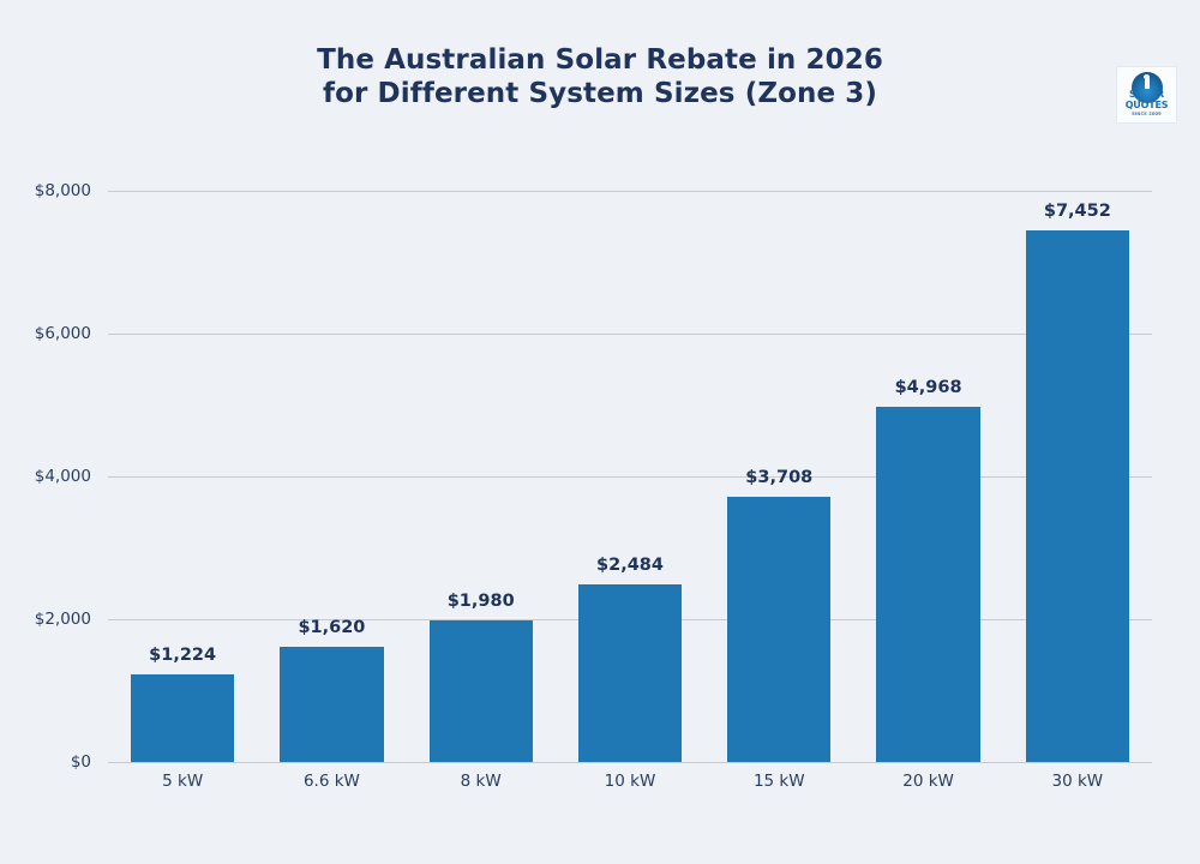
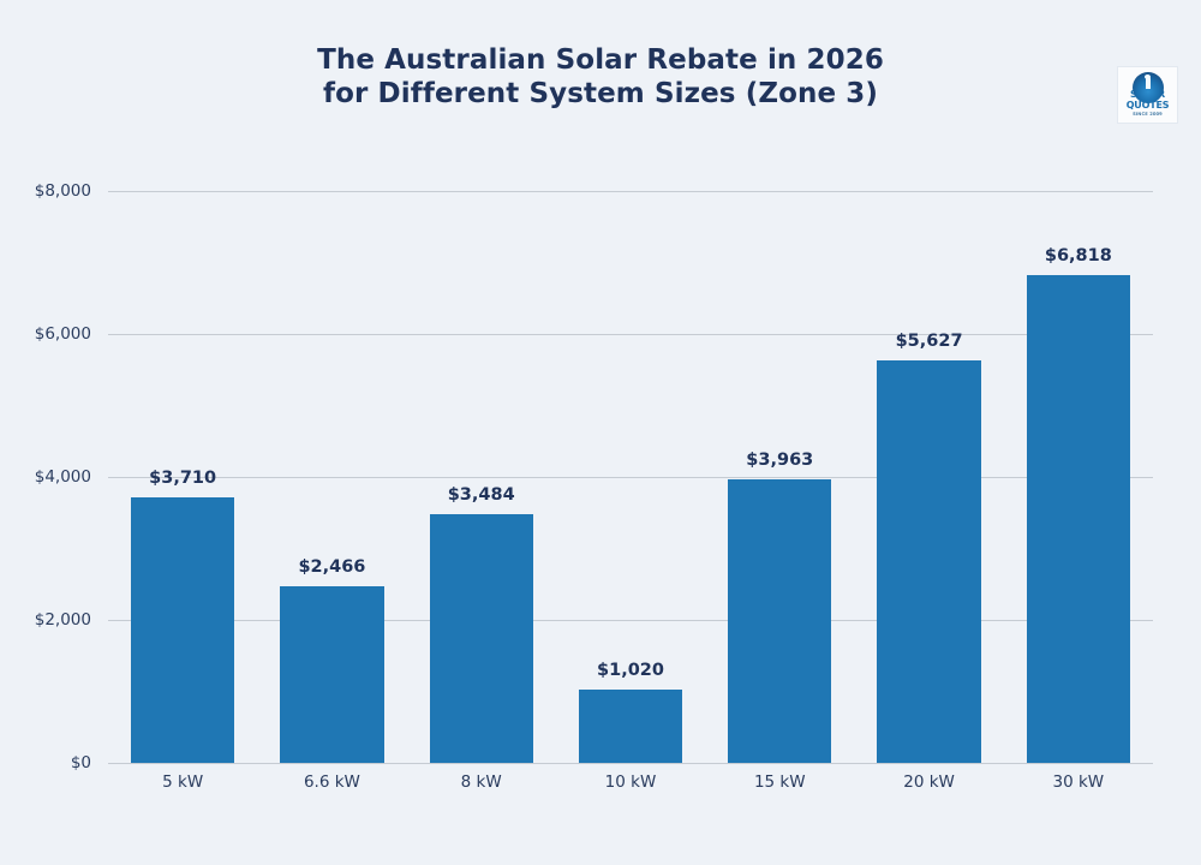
5 kW: $1,224 -> $3,710
6.6 kW: $1,620 -> $2,466
8 kW: $1,980 -> $3,484
10 kW: $2,484 -> $1,020
15 kW: $3,708 -> $3,963
20 kW: $4,968 -> $5,627
30 kW: $7,452 -> $6,818
